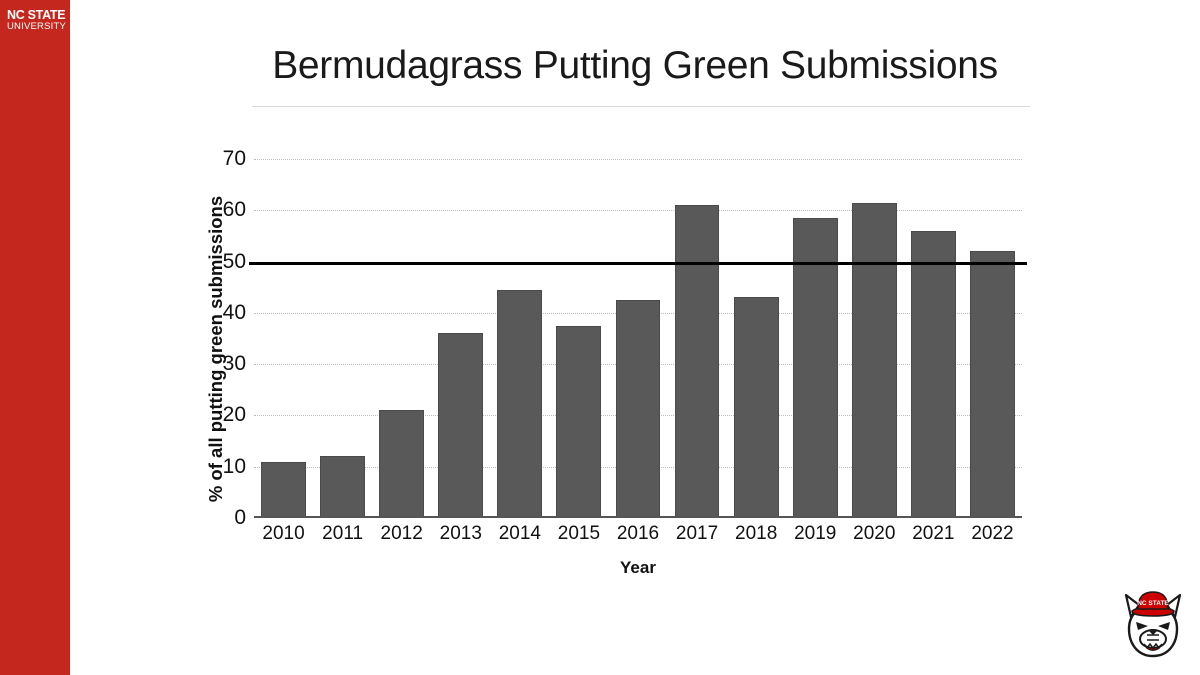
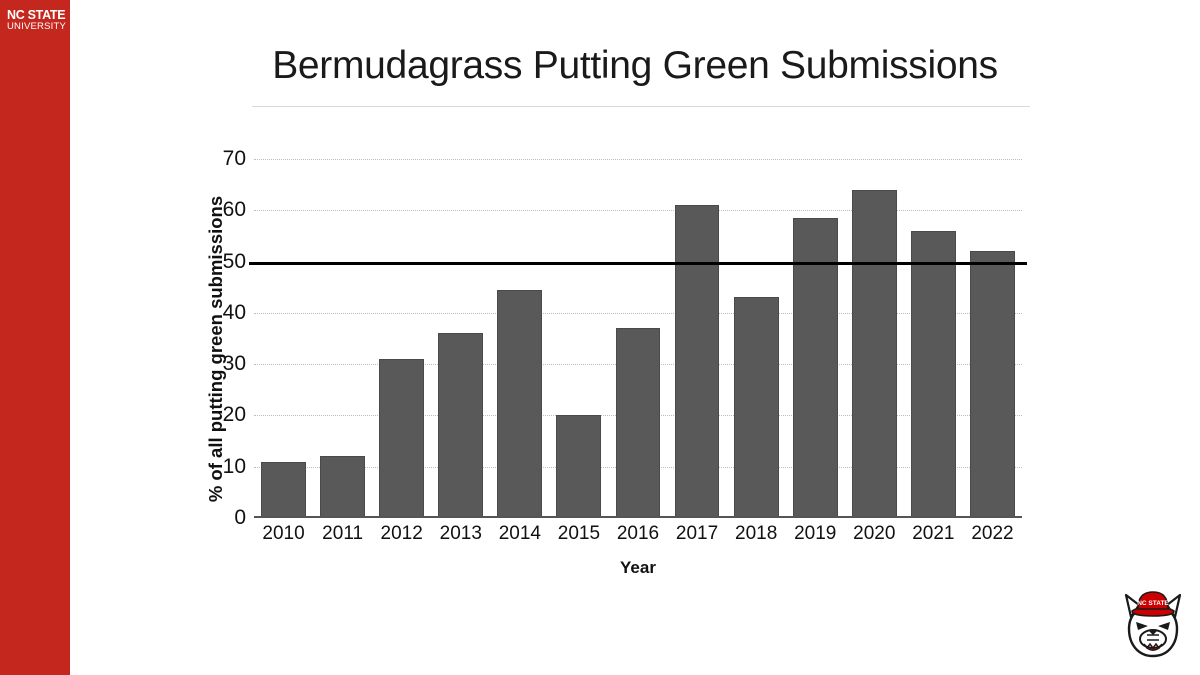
2012: 21 -> 31
2015: 38 -> 20
2016: 42 -> 37
2020: 62 -> 64
